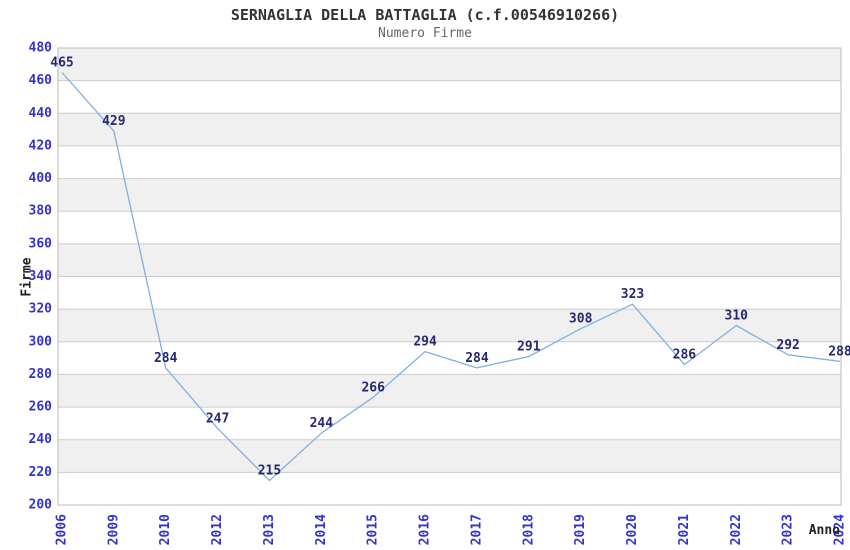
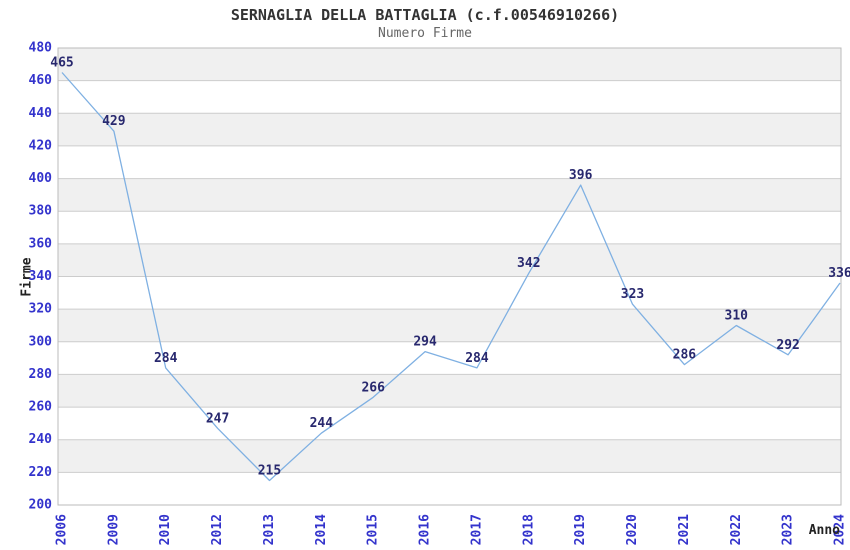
2018: 291 -> 342
2019: 308 -> 396
2024: 288 -> 336
